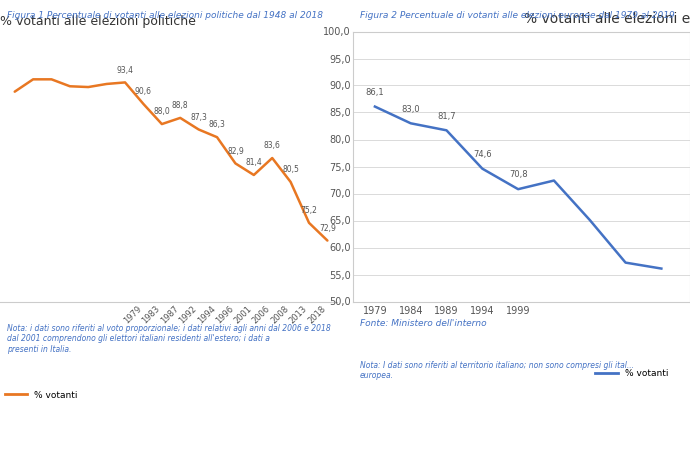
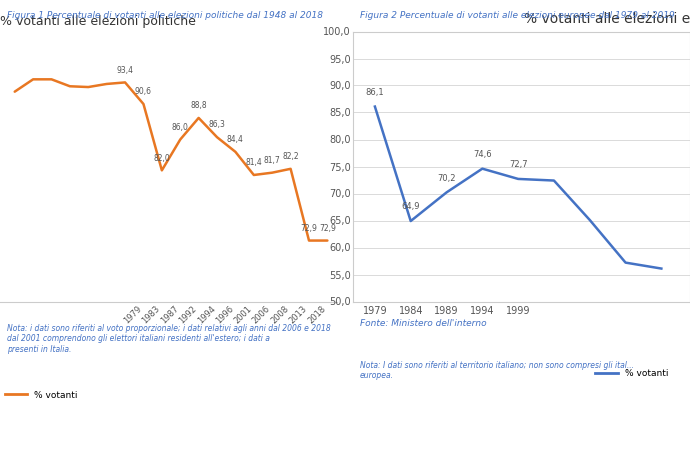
1983: 88,0 -> 82,0
1987: 88,8 -> 86,0
1992: 87,3 -> 88,8
1996: 82,9 -> 84,4
2006: 83,6 -> 81,7
2008: 80,5 -> 82,2
2013: 75,2 -> 72,9
1984: 83,0 -> 64,9
1989: 81,7 -> 70,2
1999: 70,8 -> 72,7
